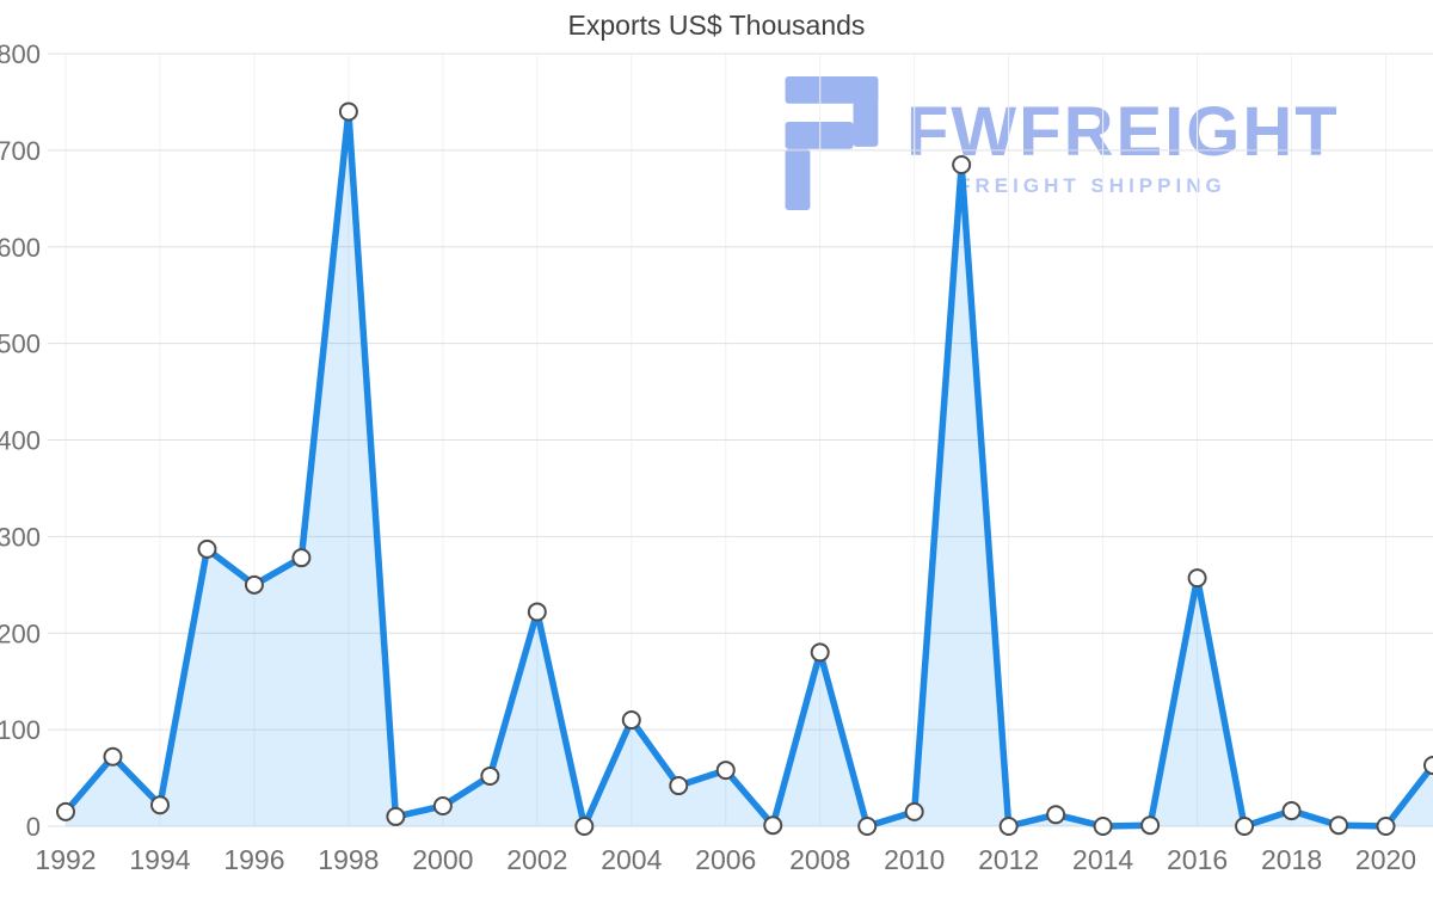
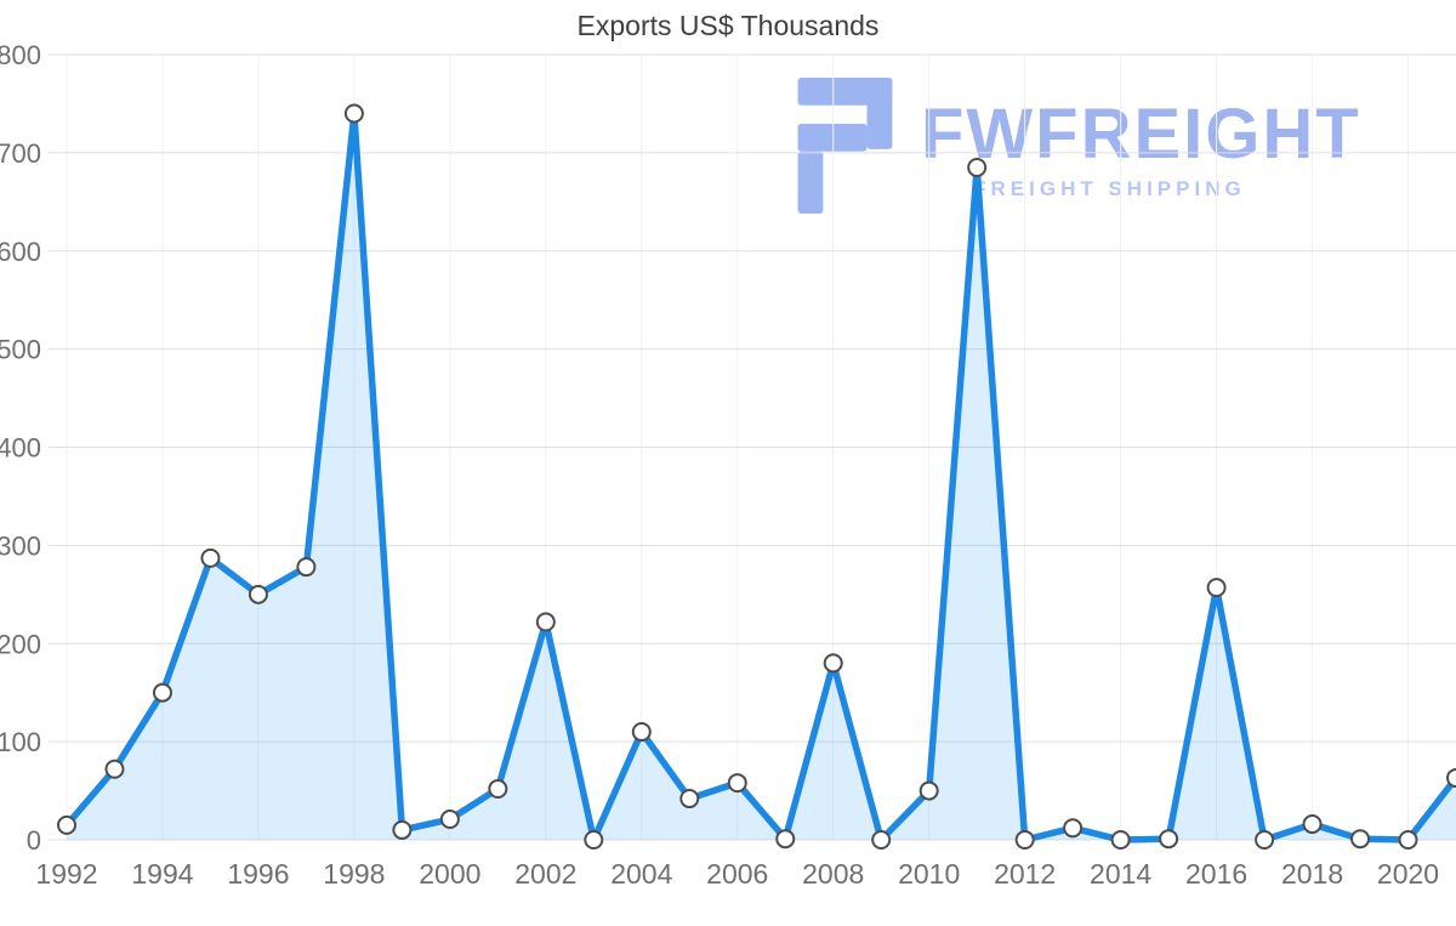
1994: 20 -> 150
2010: 20 -> 50
